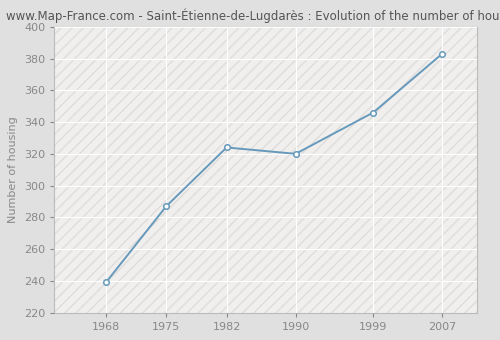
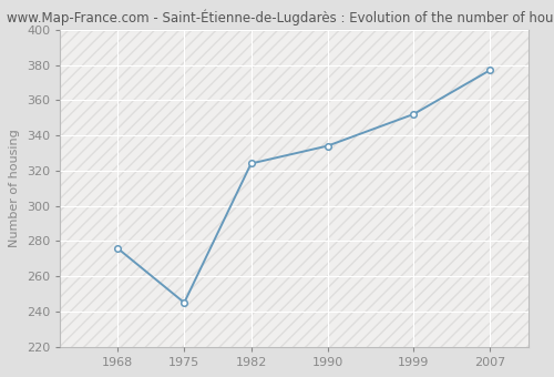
1968: 239 -> 276
1975: 287 -> 245
1990: 320 -> 334
1999: 346 -> 352
2007: 383 -> 377
